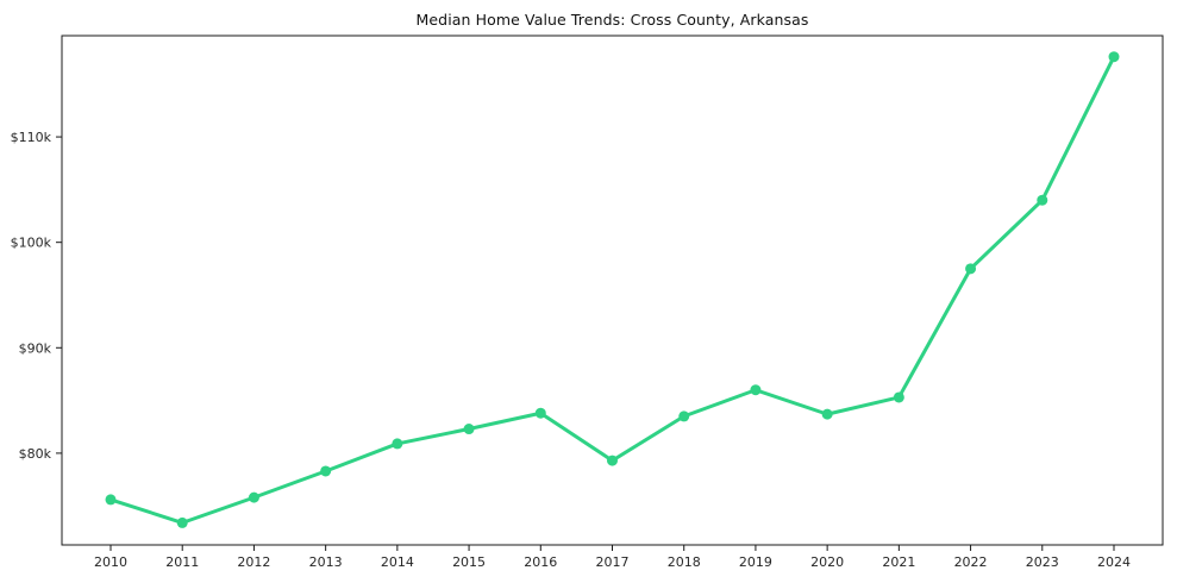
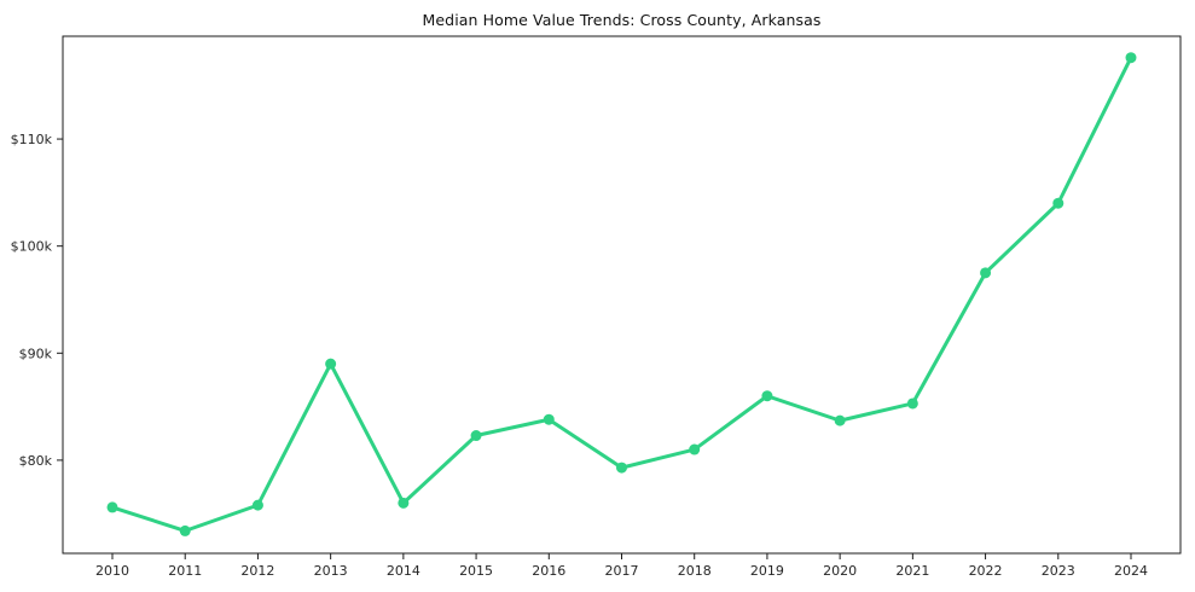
2013: $78k -> $89k
2014: $81k -> $76k
2018: $84k -> $81k
